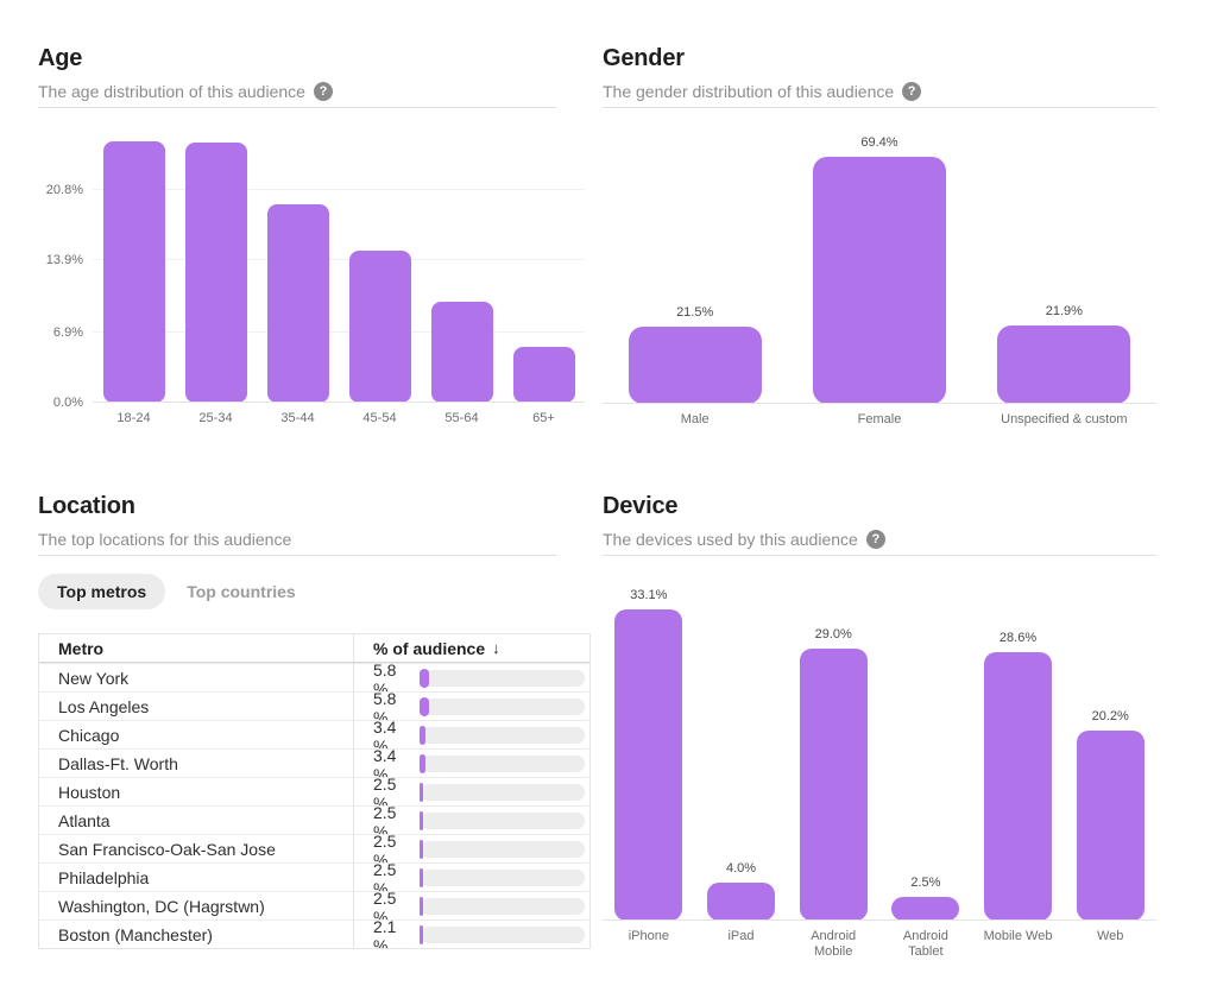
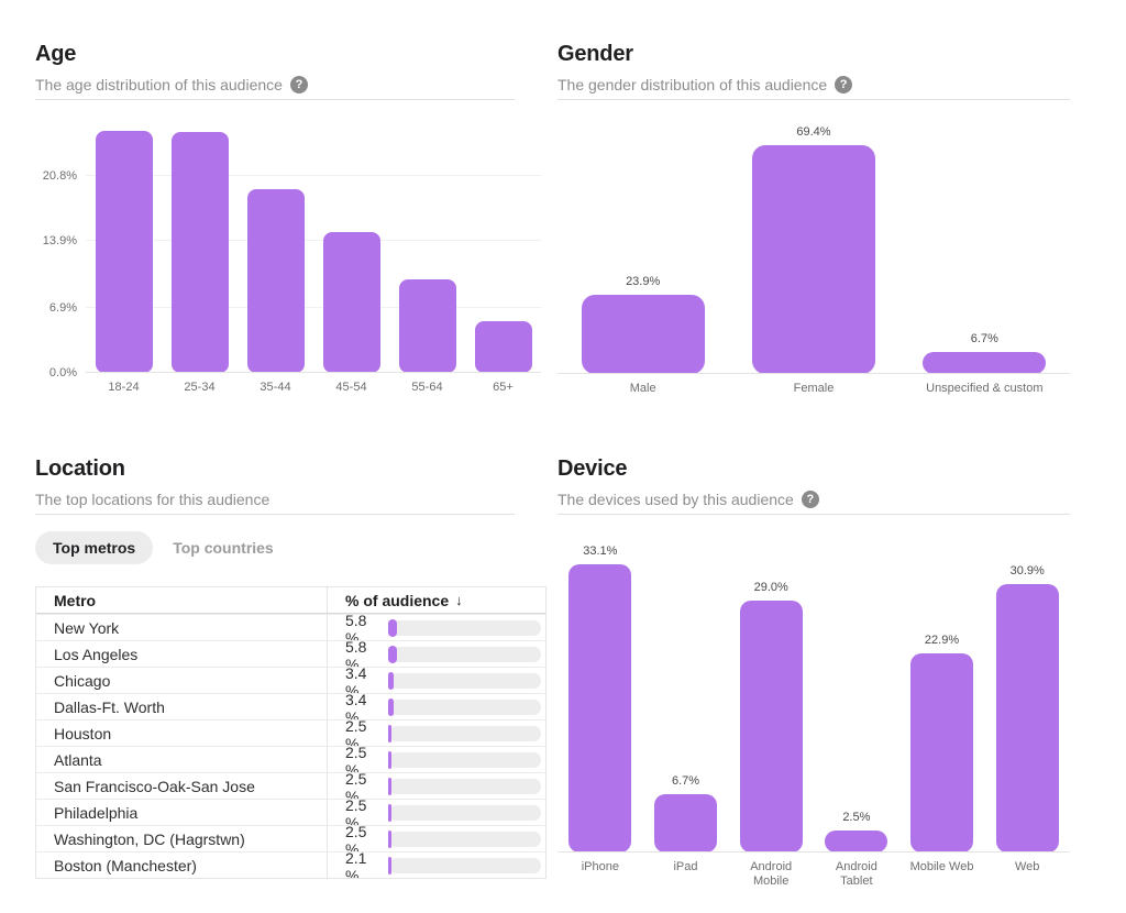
Gender/Male: 21.5% -> 23.9%
Gender/Unspecified & custom: 21.9% -> 6.7%
Device/iPad: 4.0% -> 6.7%
Device/Mobile Web: 28.6% -> 22.9%
Device/Web: 20.2% -> 30.9%
